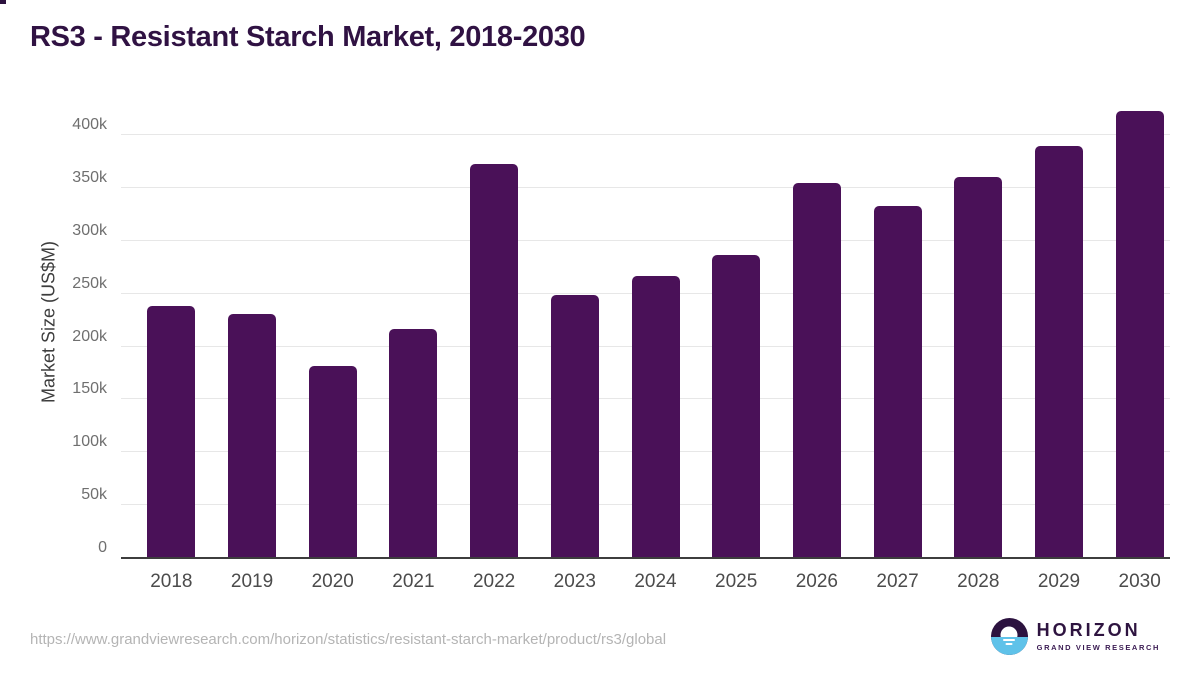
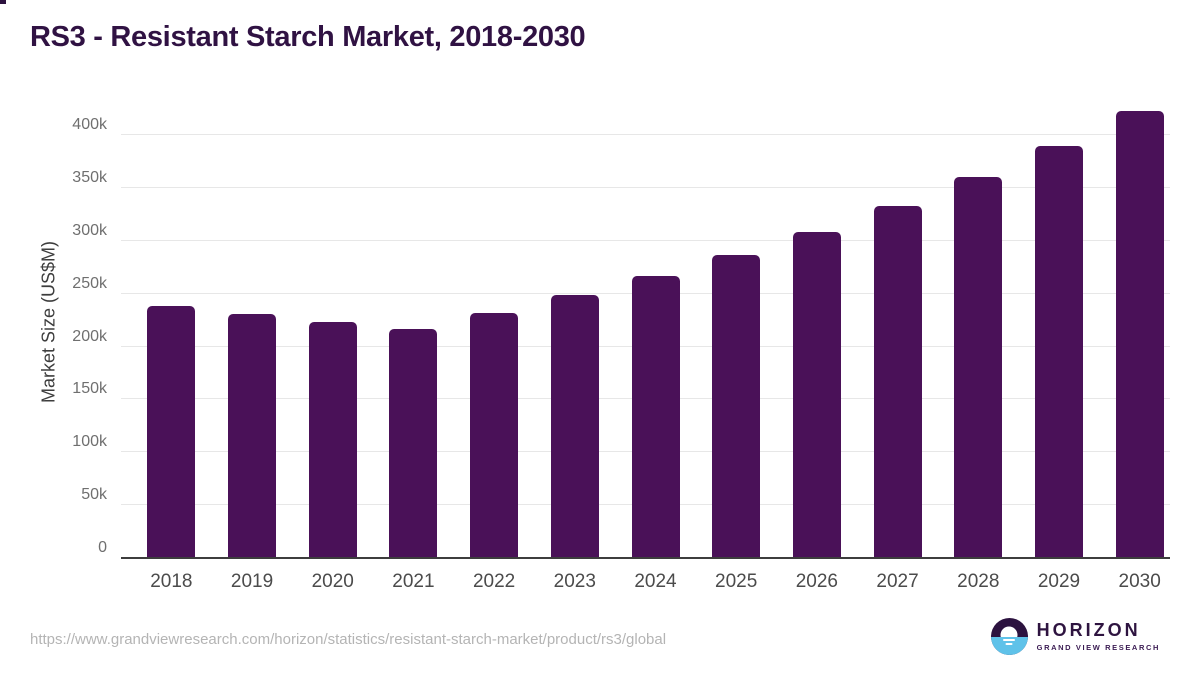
2020: 182k -> 223k
2022: 373k -> 232k
2026: 355k -> 308k
